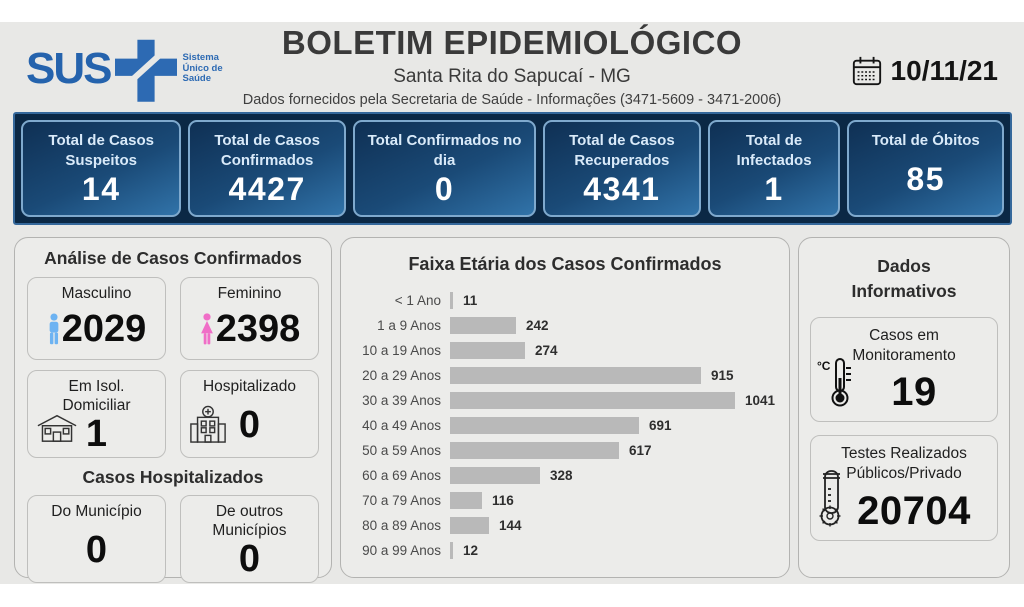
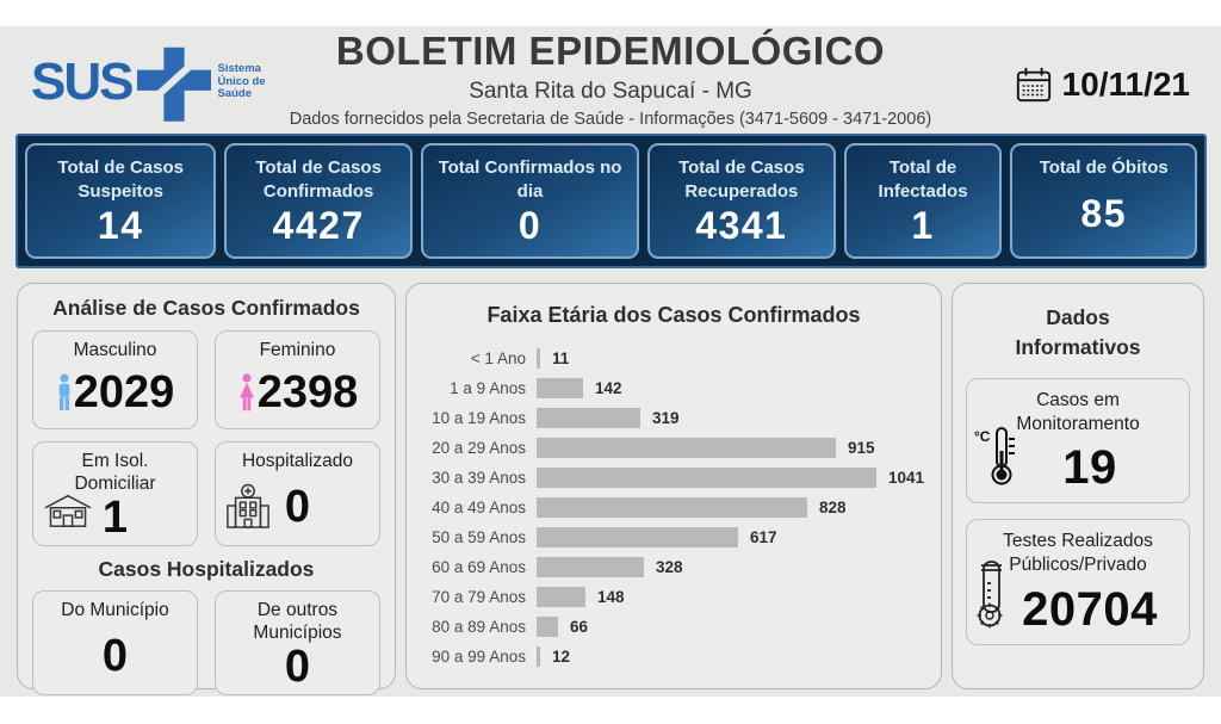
1 a 9 Anos: 242 -> 142
10 a 19 Anos: 274 -> 319
40 a 49 Anos: 691 -> 828
70 a 79 Anos: 116 -> 148
80 a 89 Anos: 144 -> 66
